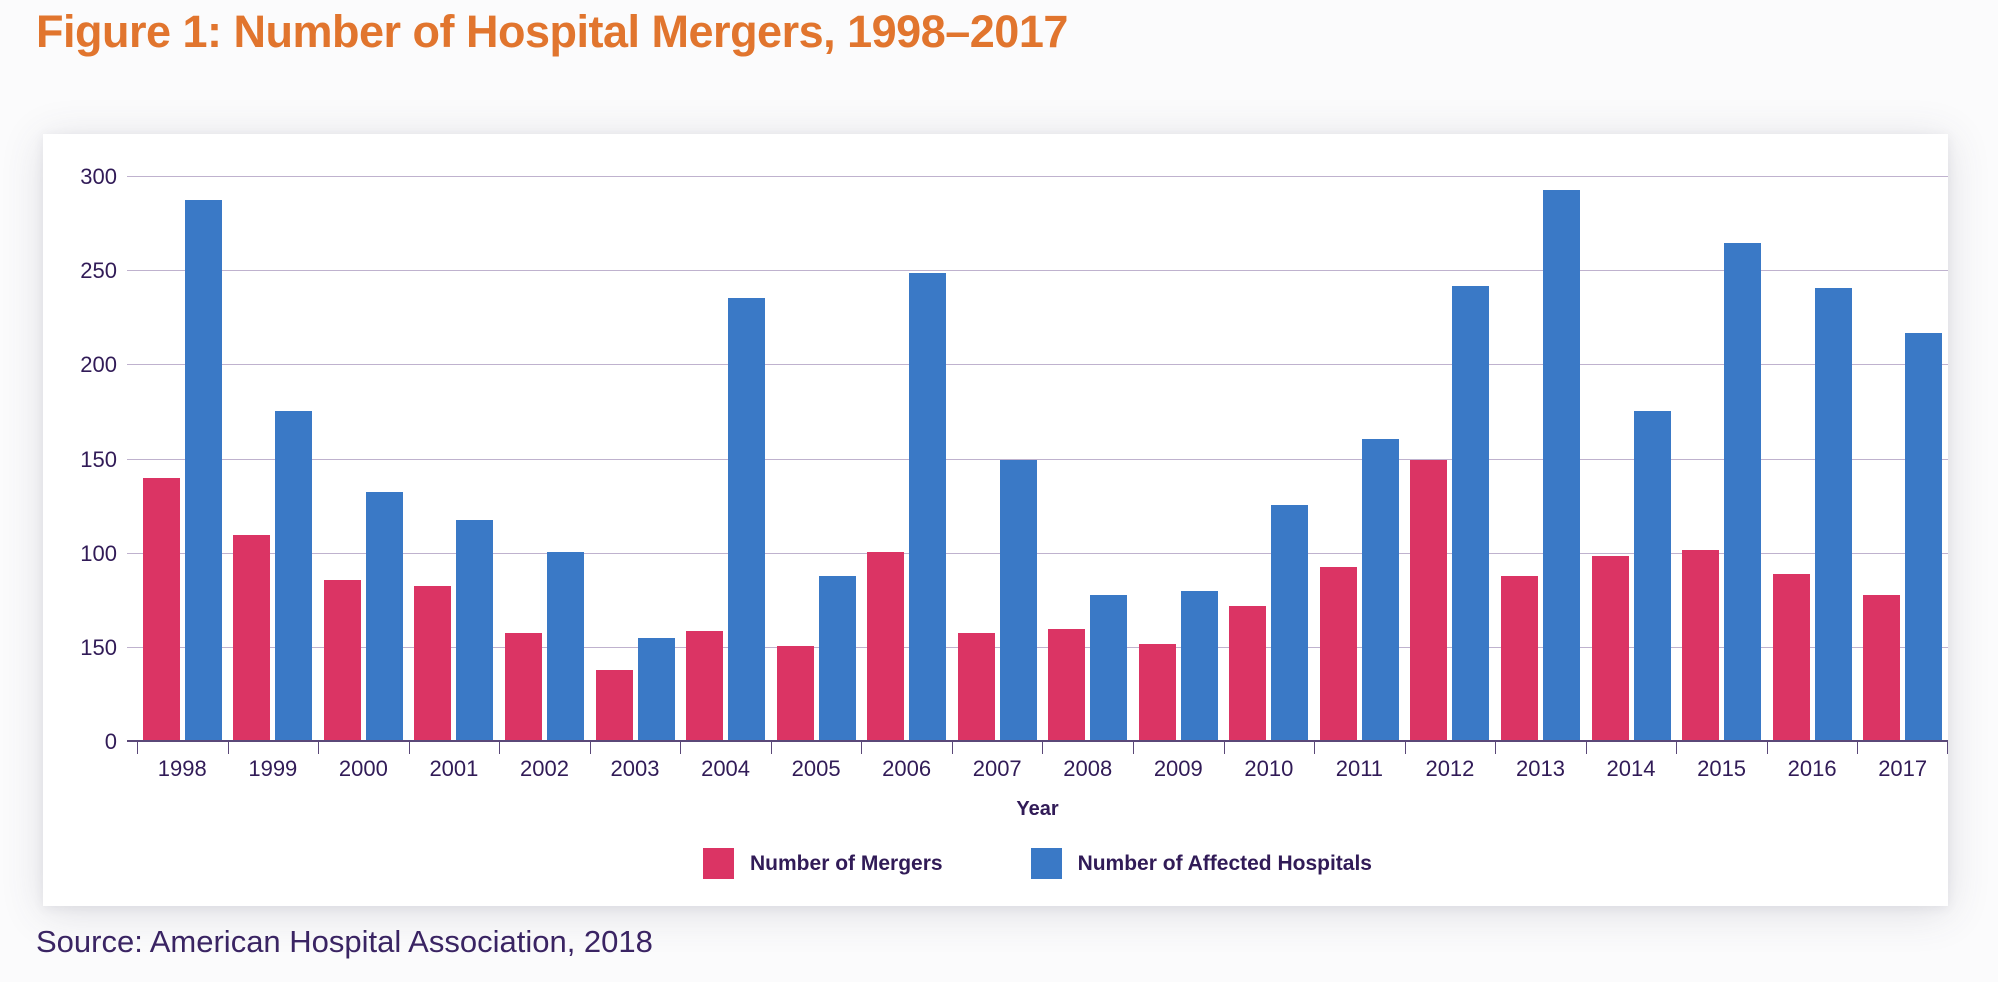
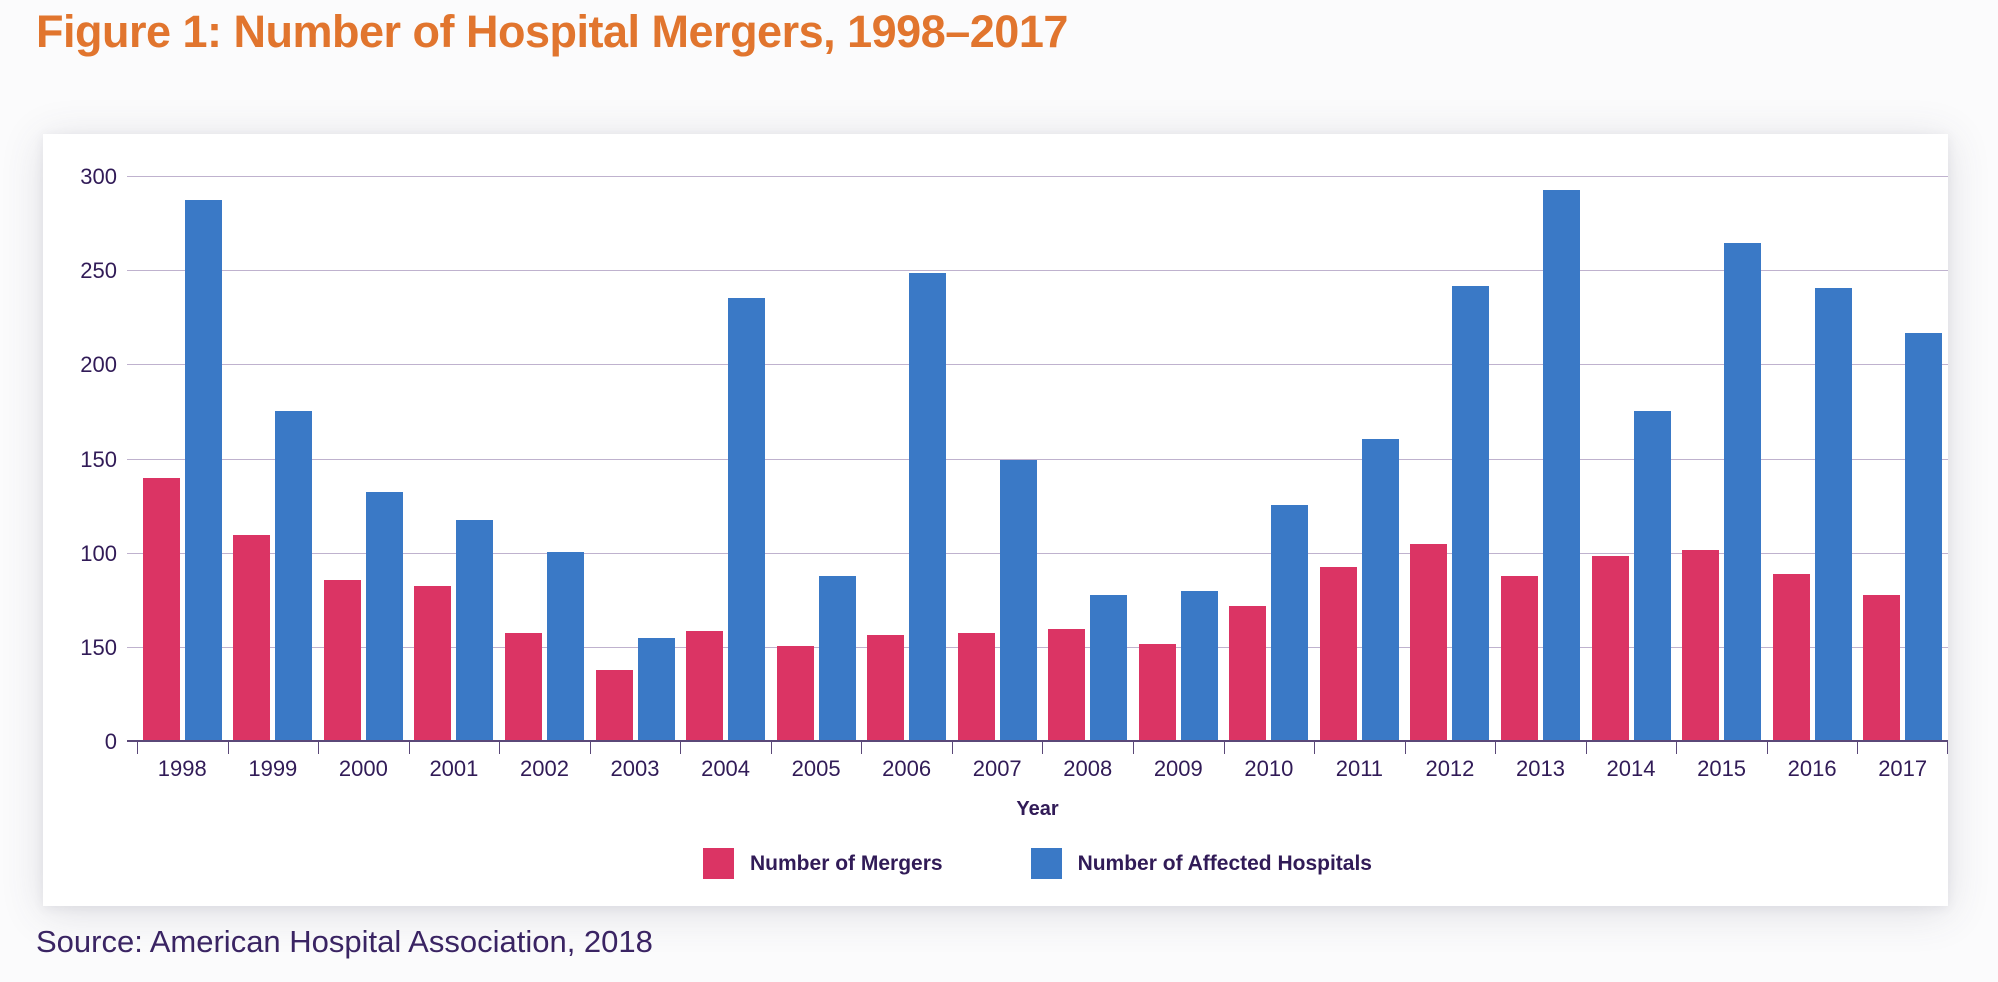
Number of Mergers/2006: 101 -> 57
Number of Mergers/2012: 150 -> 105
